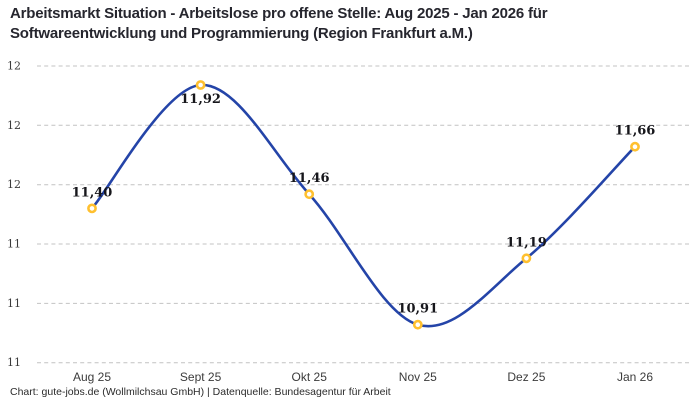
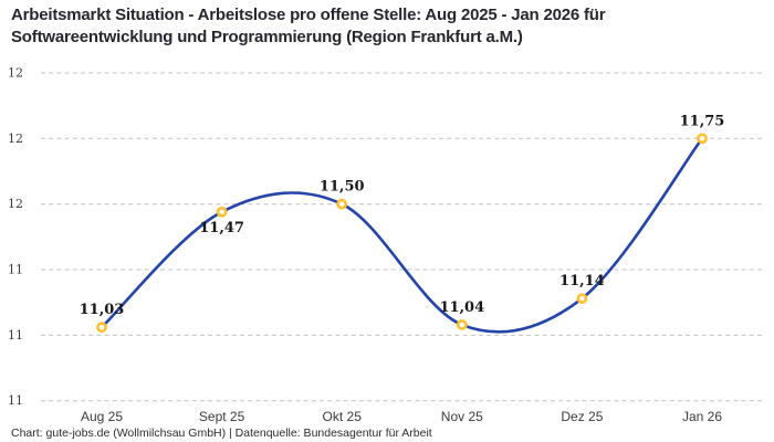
Aug 25: 11,40 -> 11,03
Sept 25: 11,92 -> 11,47
Okt 25: 11,46 -> 11,50
Nov 25: 10,91 -> 11,04
Dez 25: 11,19 -> 11,14
Jan 26: 11,66 -> 11,75
